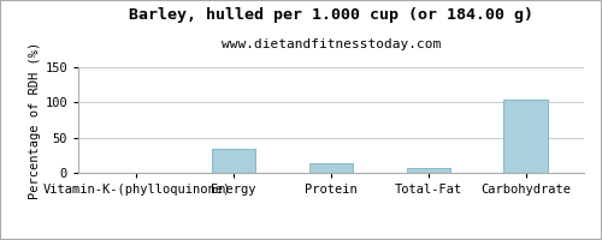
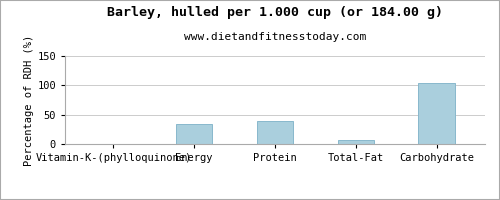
Protein: 14 -> 40
